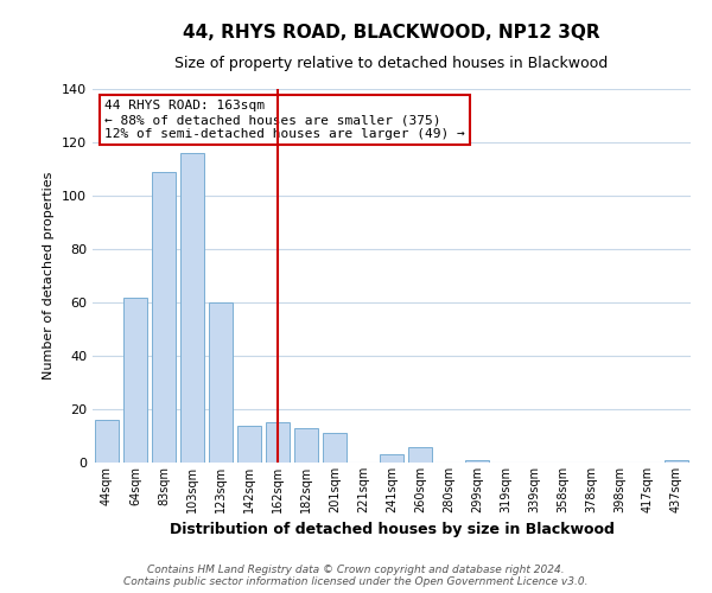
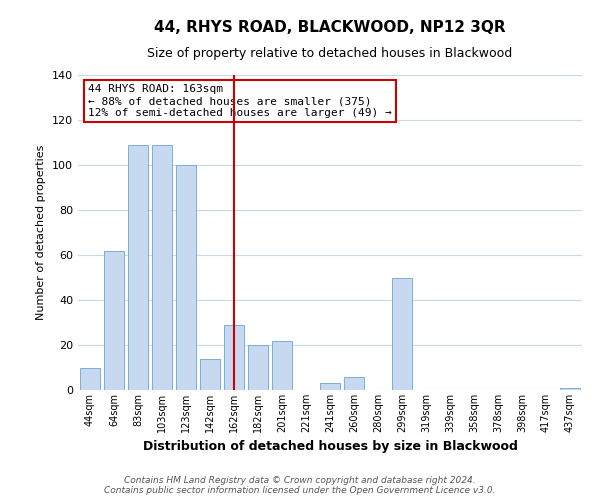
44sqm: 16 -> 10
103sqm: 116 -> 109
123sqm: 60 -> 100
162sqm: 15 -> 29
182sqm: 13 -> 20
201sqm: 11 -> 22
299sqm: 1 -> 50
